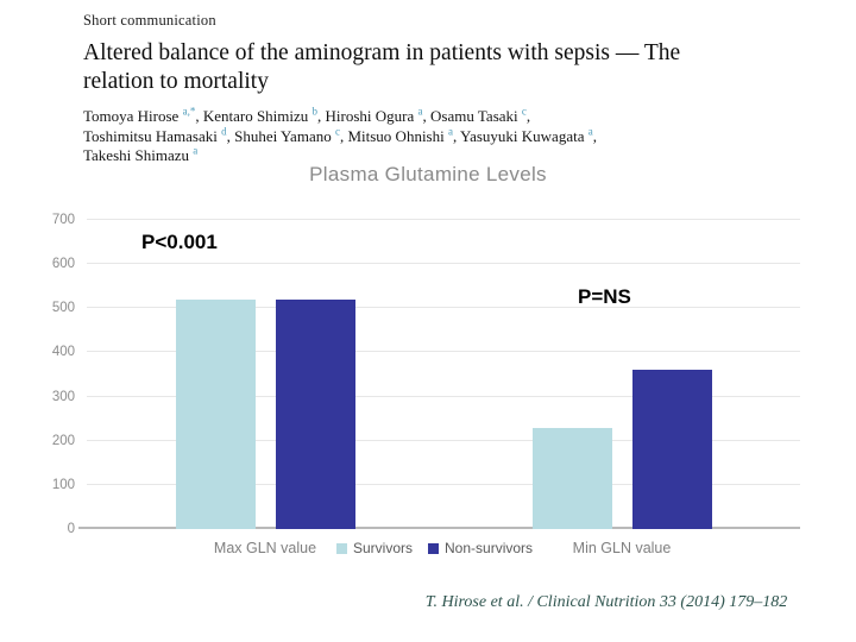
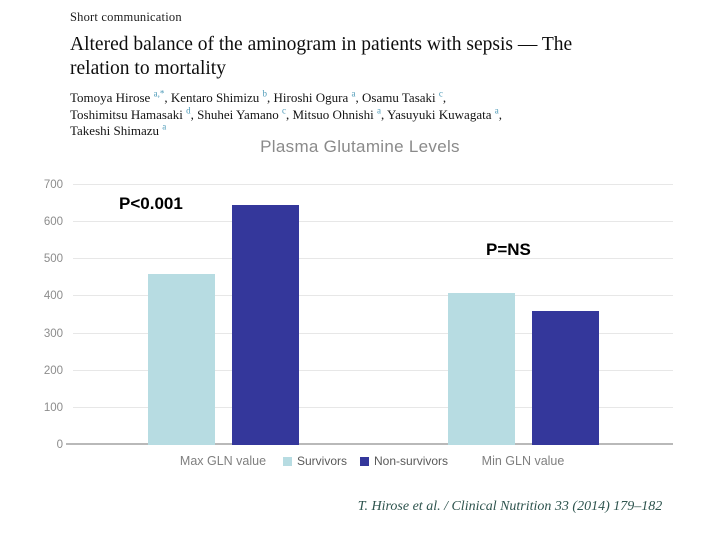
Survivors/Max GLN value: 520 -> 460
Non-survivors/Max GLN value: 520 -> 640
Survivors/Min GLN value: 230 -> 410
